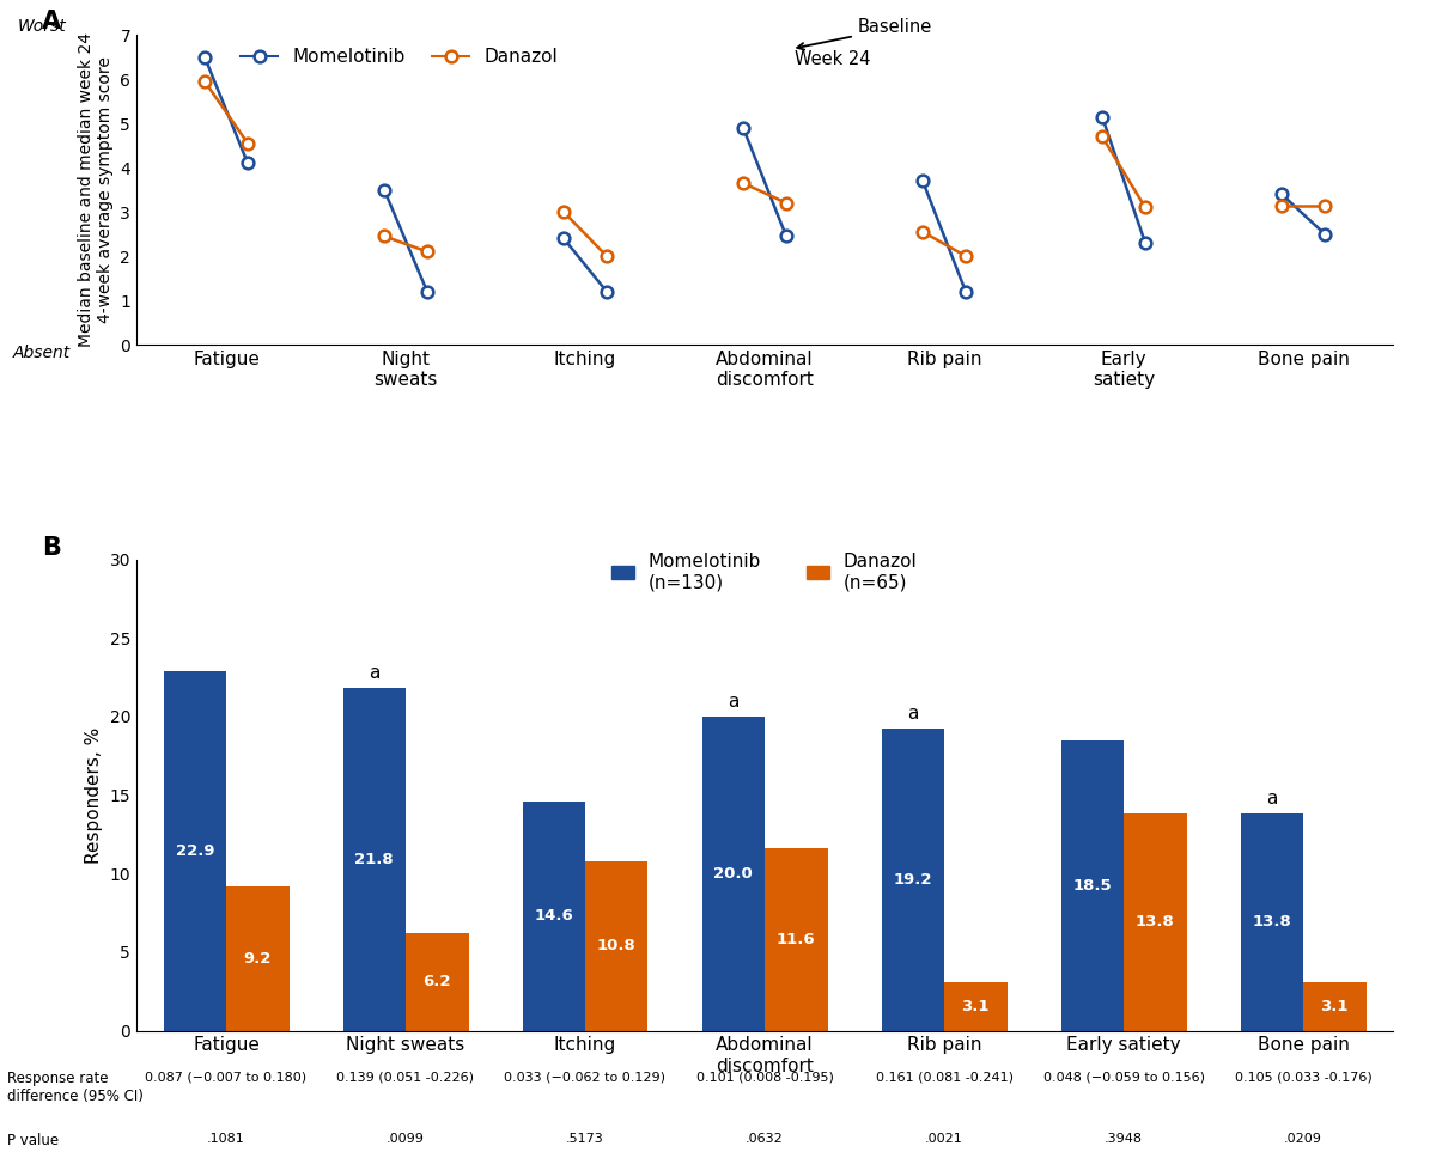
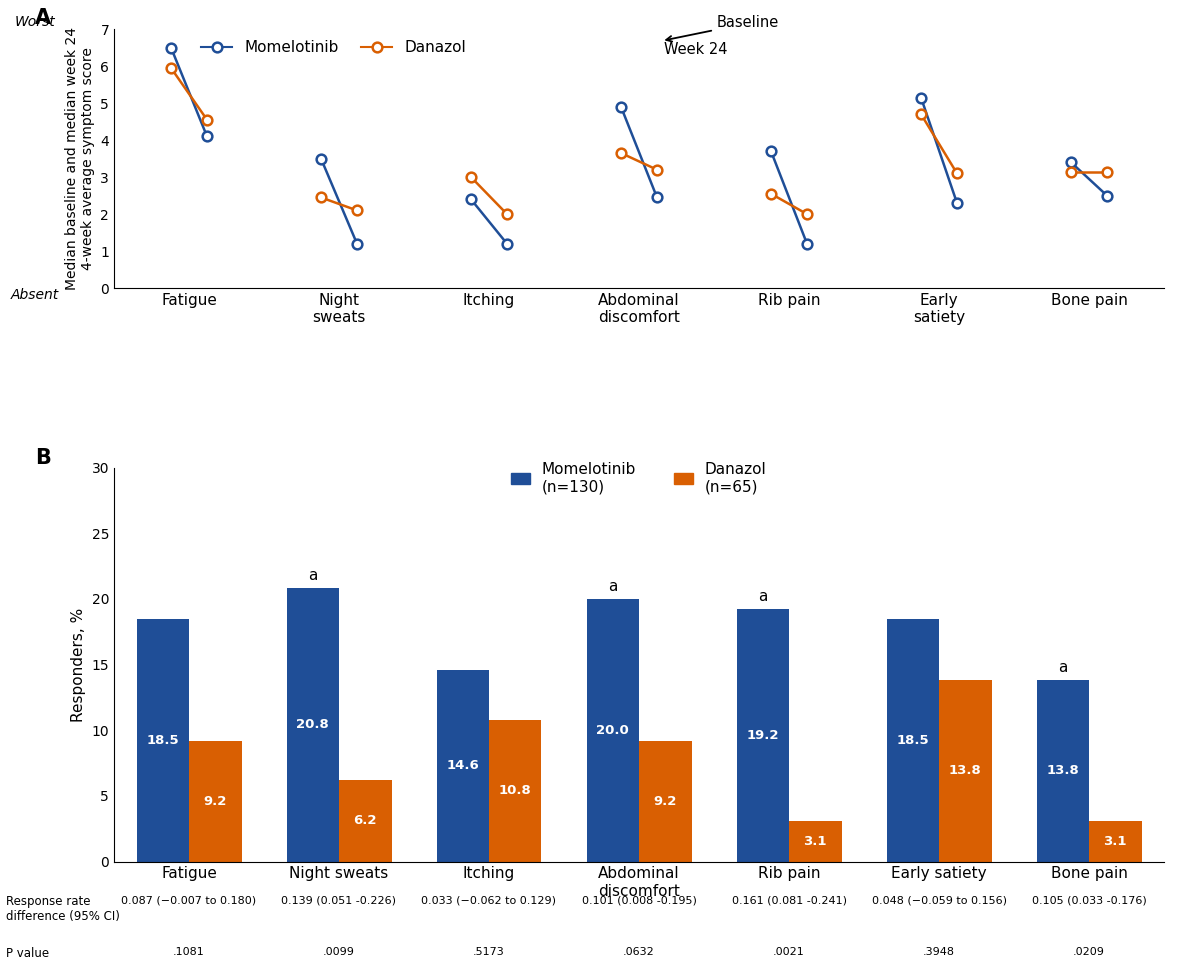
Momelotinib (n=130)/Fatigue: 22.9 -> 18.5
Momelotinib (n=130)/Night sweats: 21.8 -> 20.8
Danazol (n=65)/Abdominal discomfort: 11.6 -> 9.2
